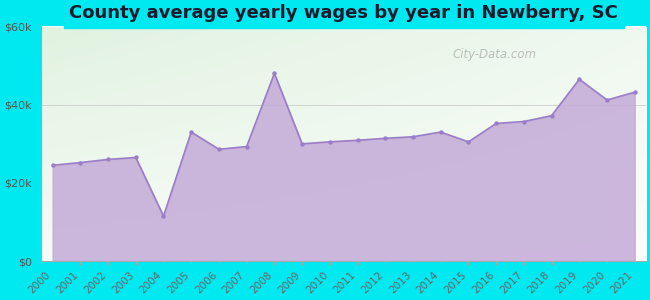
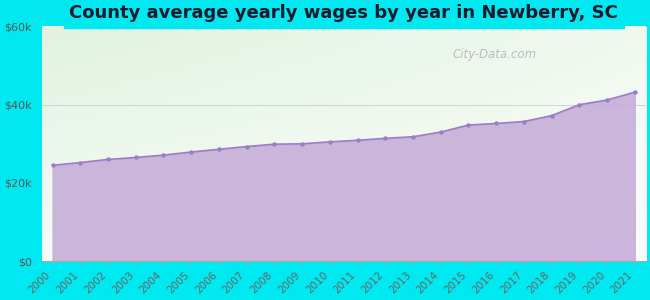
2004: $11.5k -> $27.1k
2005: $33.0k -> $27.9k
2008: $48.0k -> $29.9k
2015: $30.5k -> $34.8k
2019: $46.5k -> $40.0k
